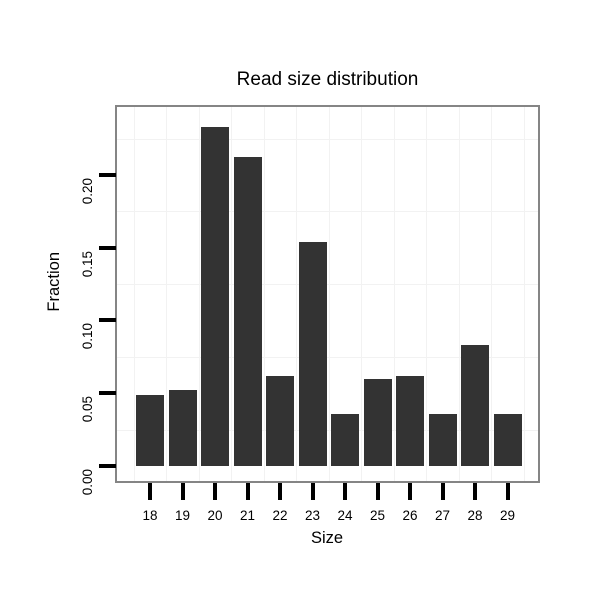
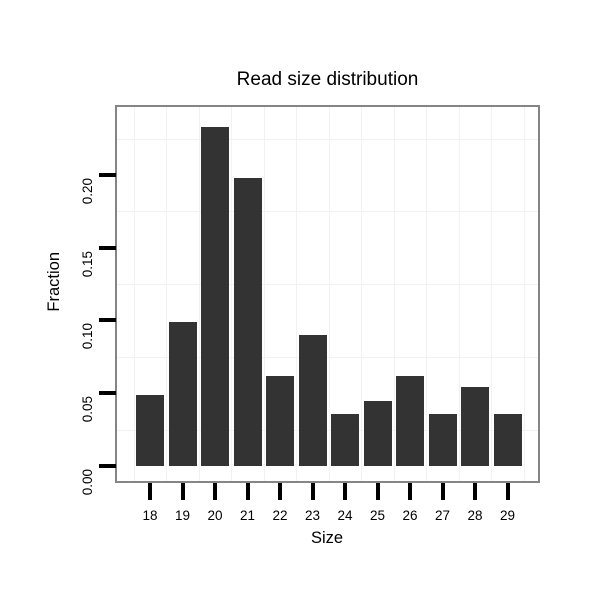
19: 0.052 -> 0.099
21: 0.212 -> 0.198
23: 0.154 -> 0.090
25: 0.060 -> 0.045
28: 0.083 -> 0.054
